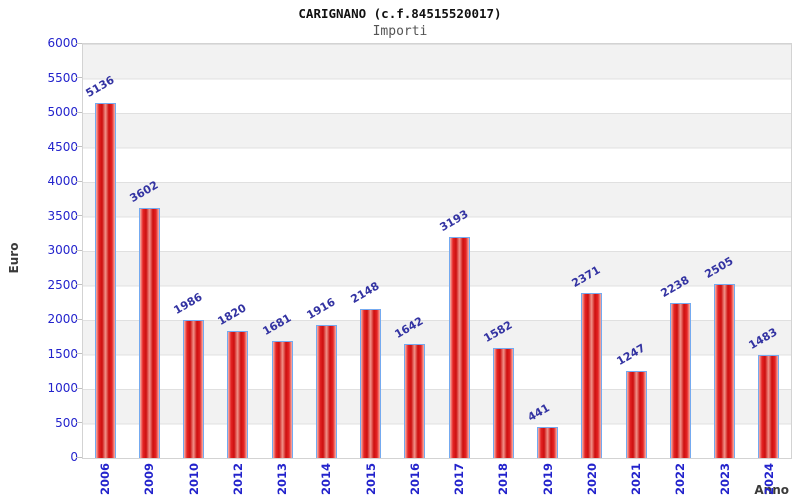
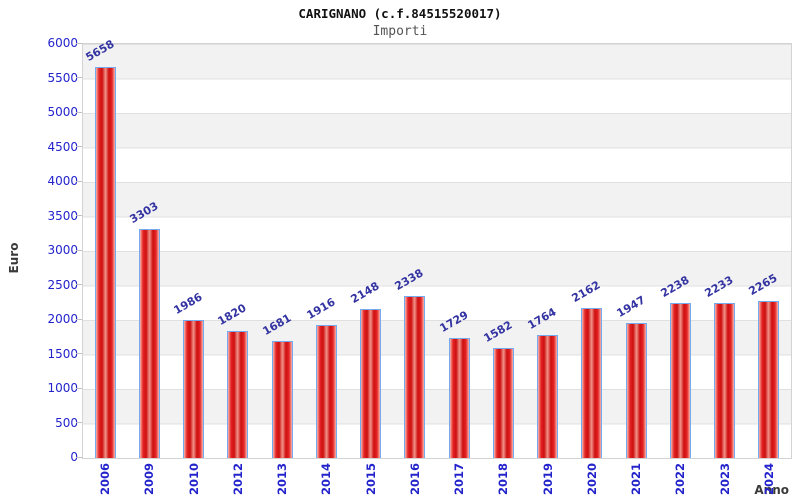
2006: 5136 -> 5658
2009: 3602 -> 3303
2016: 1642 -> 2338
2017: 3193 -> 1729
2019: 441 -> 1764
2020: 2371 -> 2162
2021: 1247 -> 1947
2023: 2505 -> 2233
2024: 1483 -> 2265
